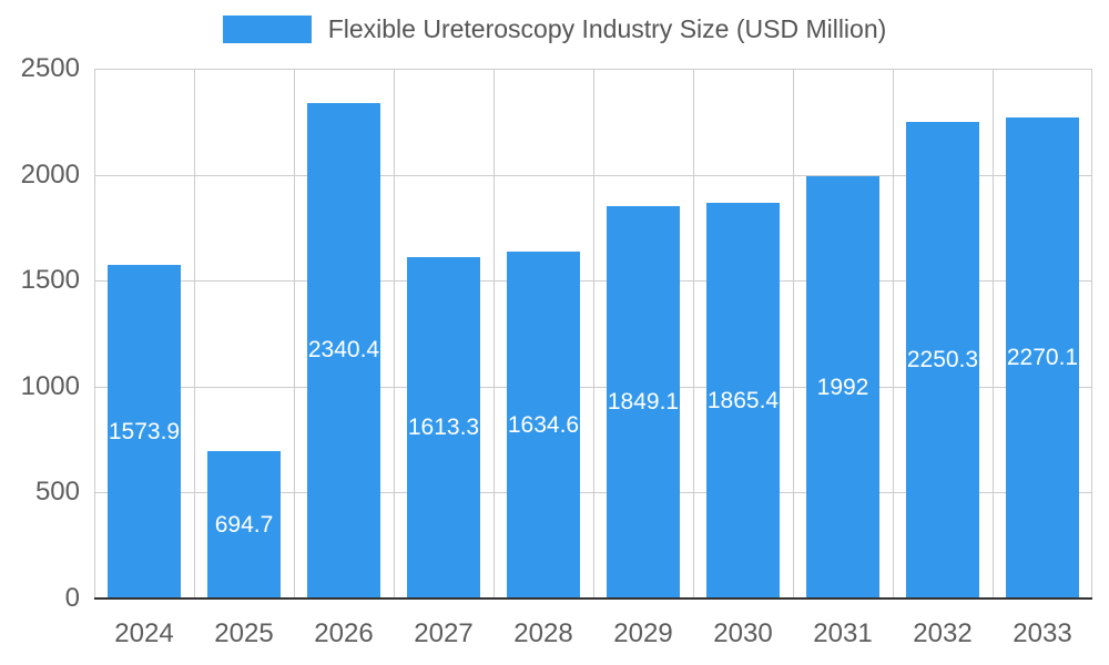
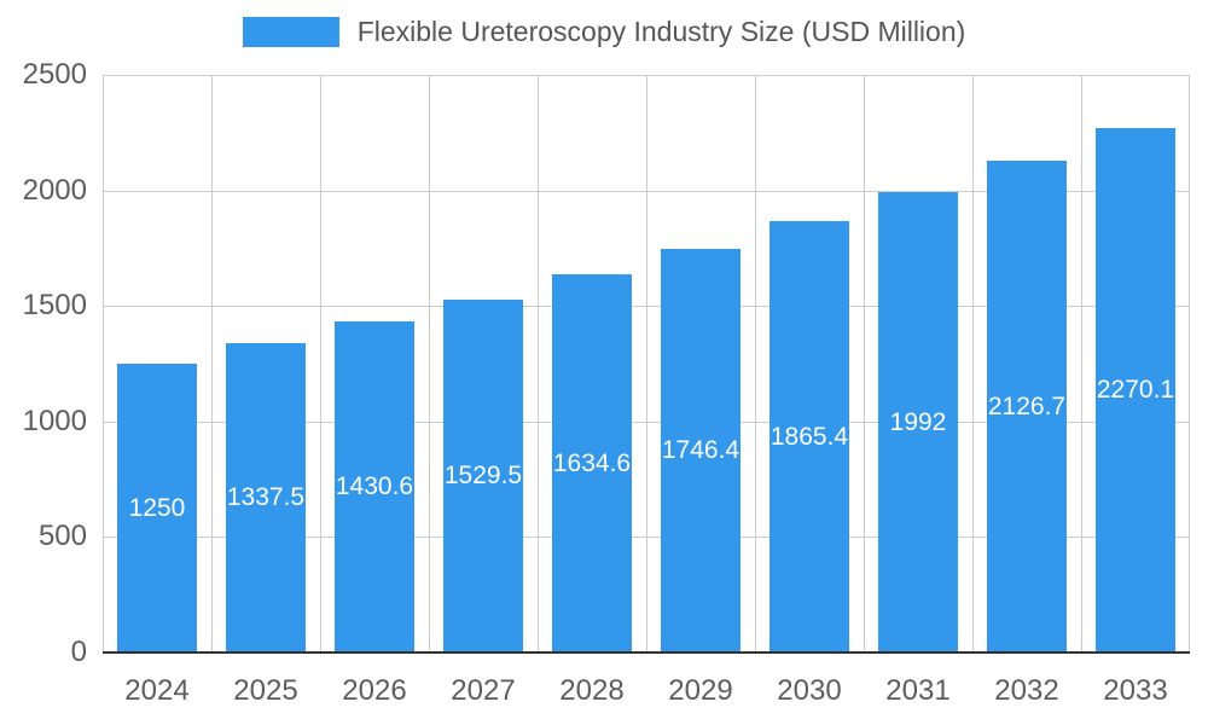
2024: 1573.9 -> 1250
2025: 694.7 -> 1337.5
2026: 2340.4 -> 1430.6
2027: 1613.3 -> 1529.5
2029: 1849.1 -> 1746.4
2032: 2250.3 -> 2126.7
